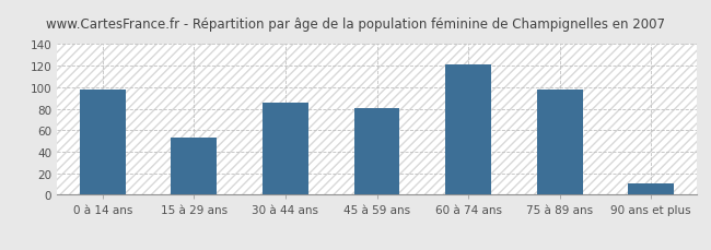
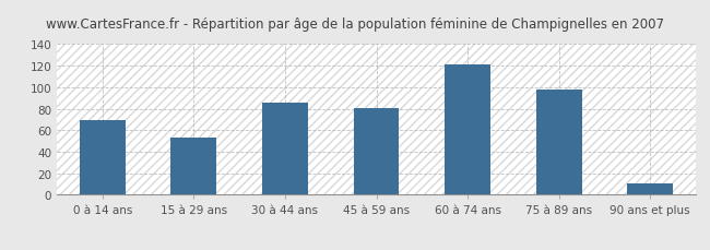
0 à 14 ans: 98 -> 69
